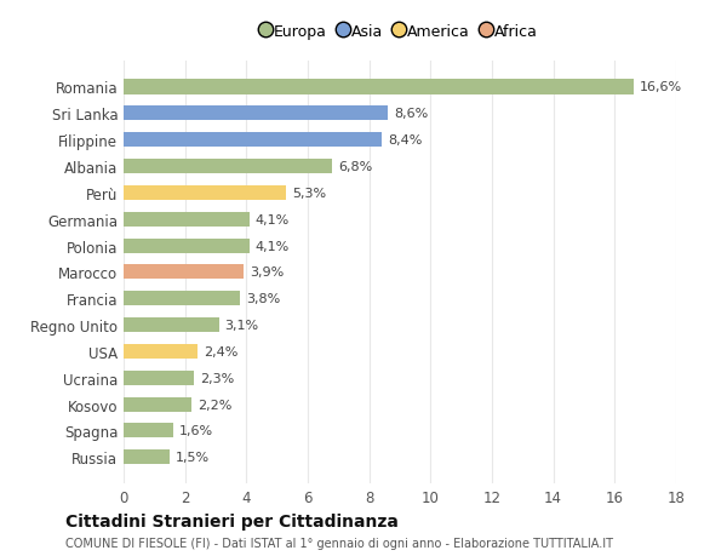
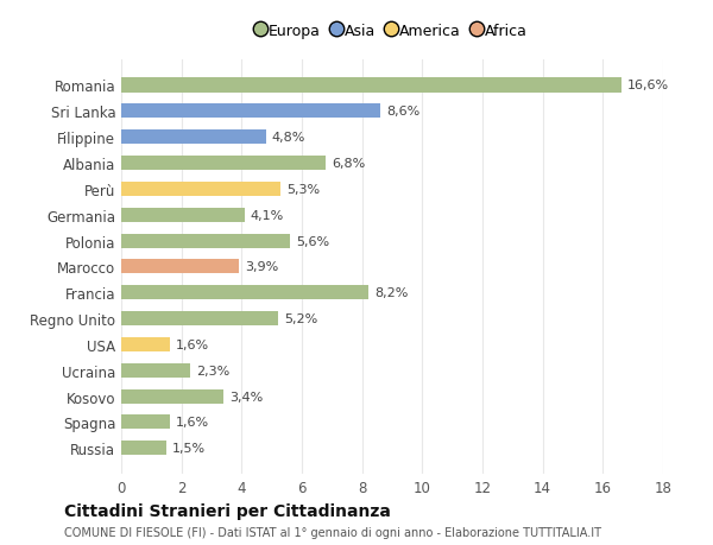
Filippine: 8,4% -> 4,8%
Polonia: 4,1% -> 5,6%
Francia: 3,8% -> 8,2%
Regno Unito: 3,1% -> 5,2%
USA: 2,4% -> 1,6%
Kosovo: 2,2% -> 3,4%
